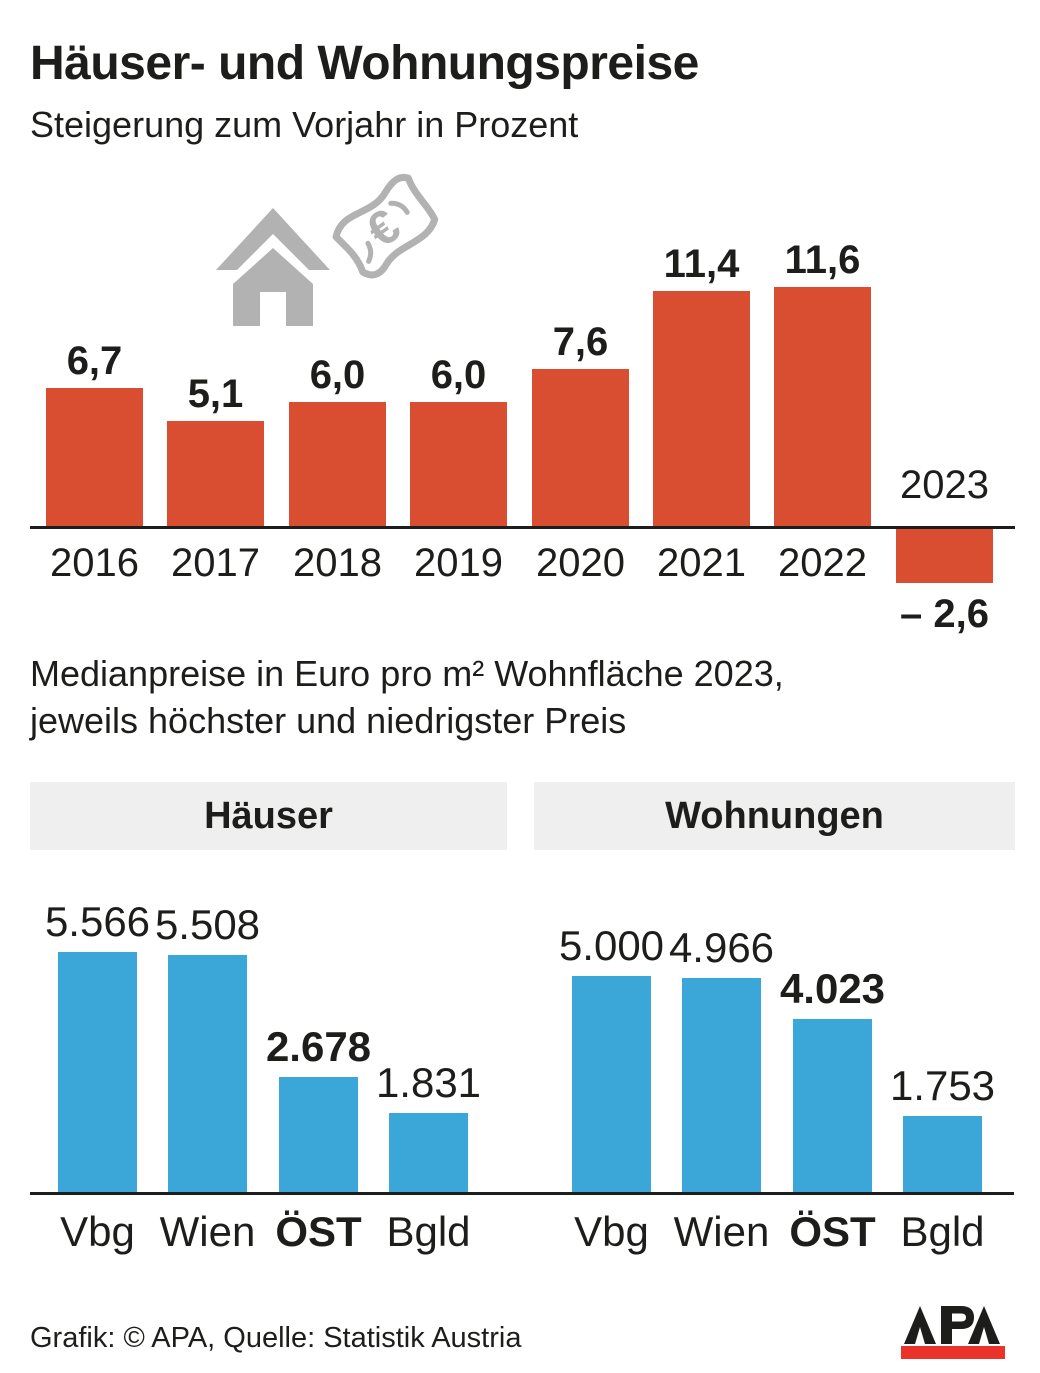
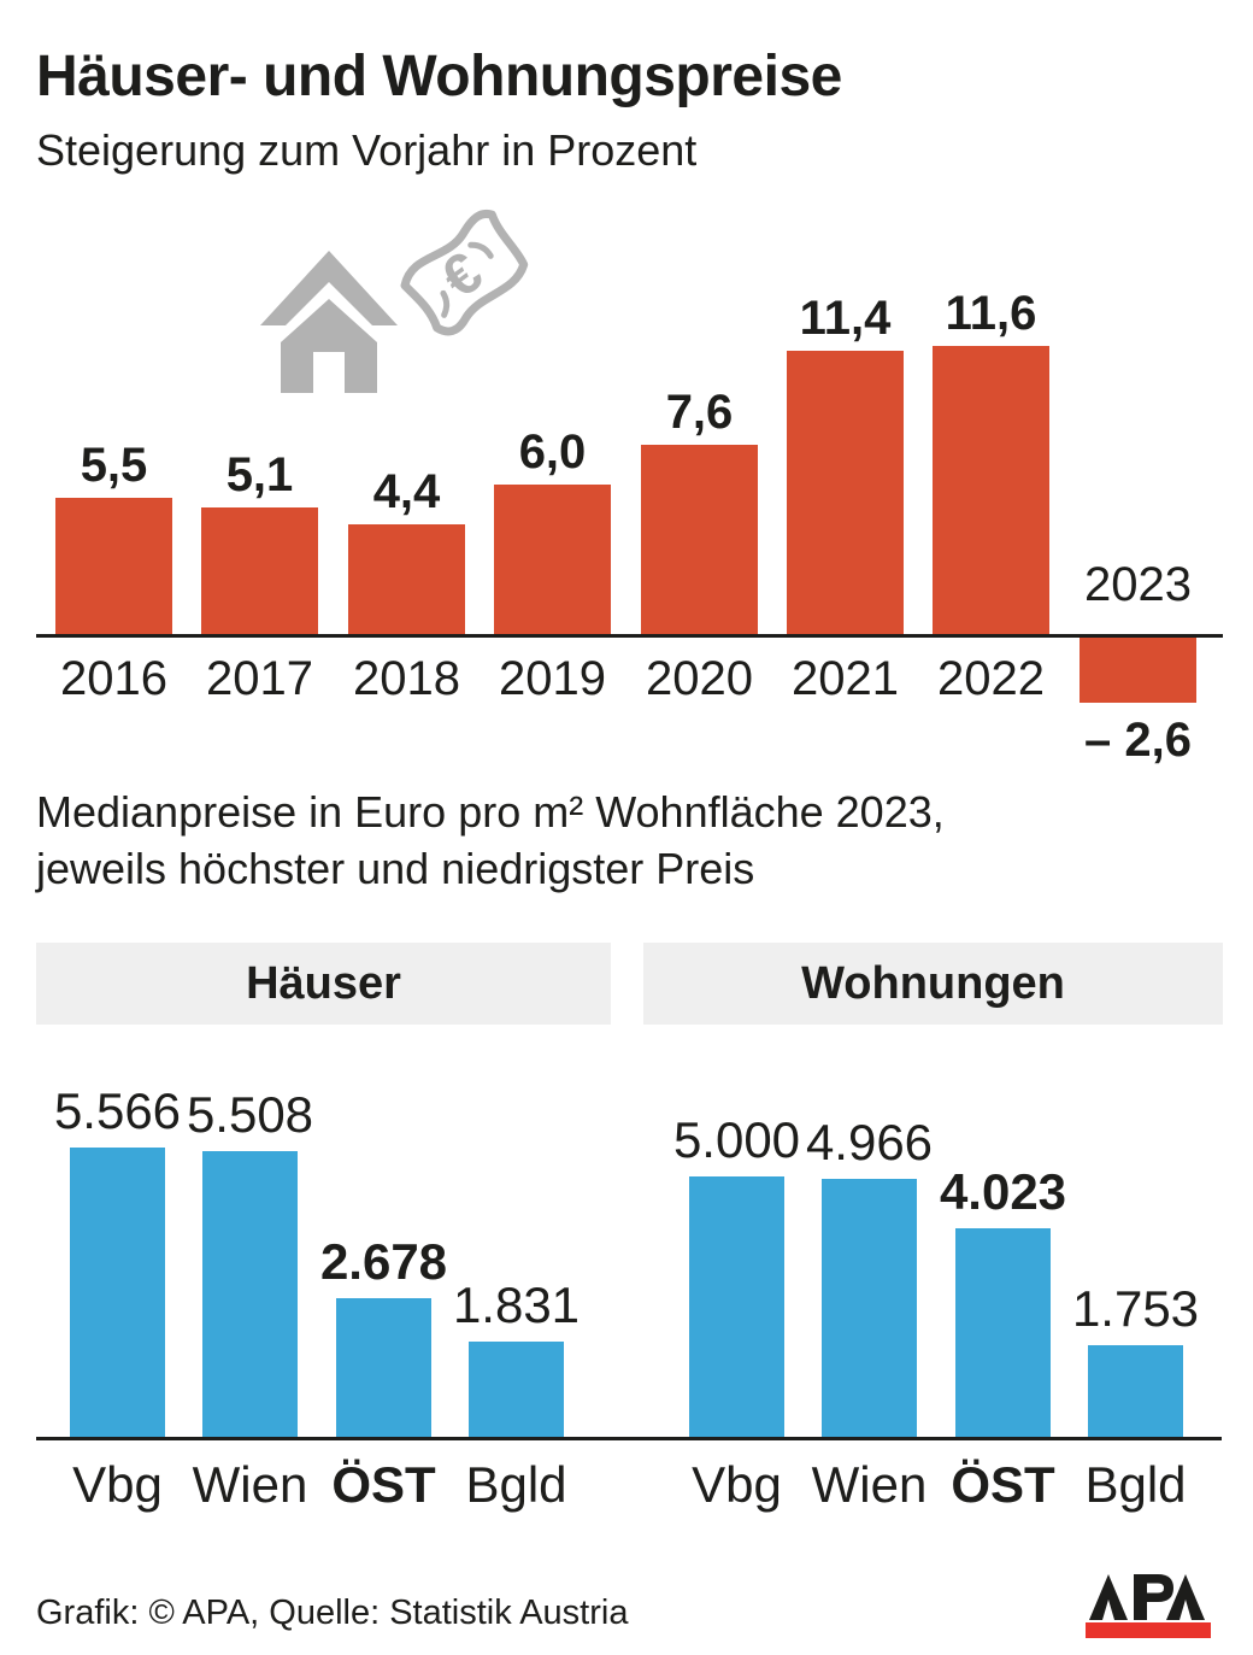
Steigerung zum Vorjahr in Prozent/2016: 6,7 -> 5,5
Steigerung zum Vorjahr in Prozent/2018: 6,0 -> 4,4
